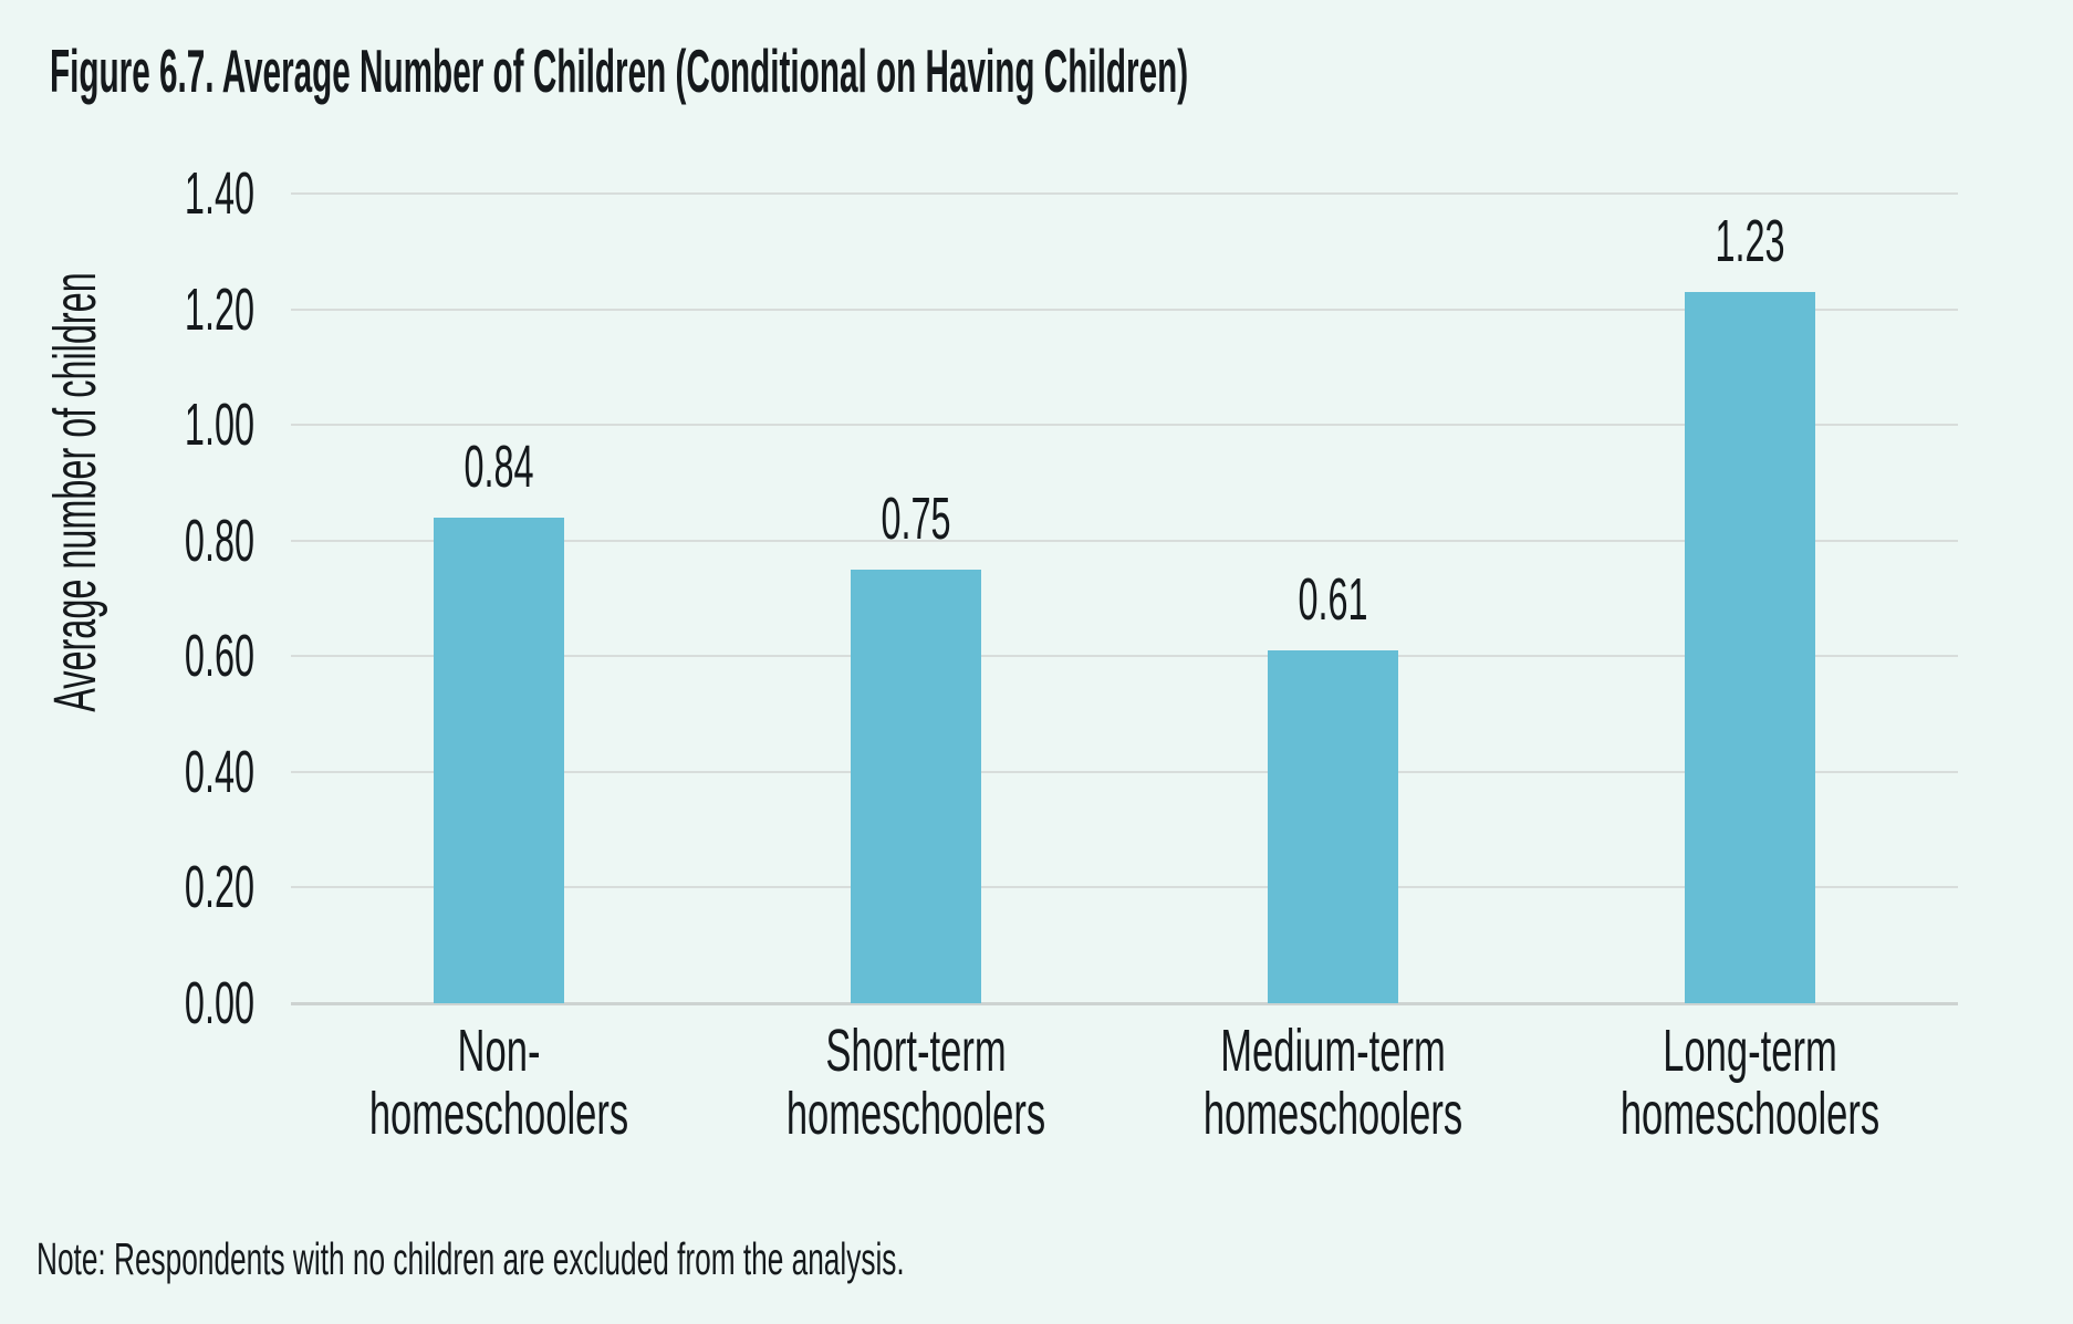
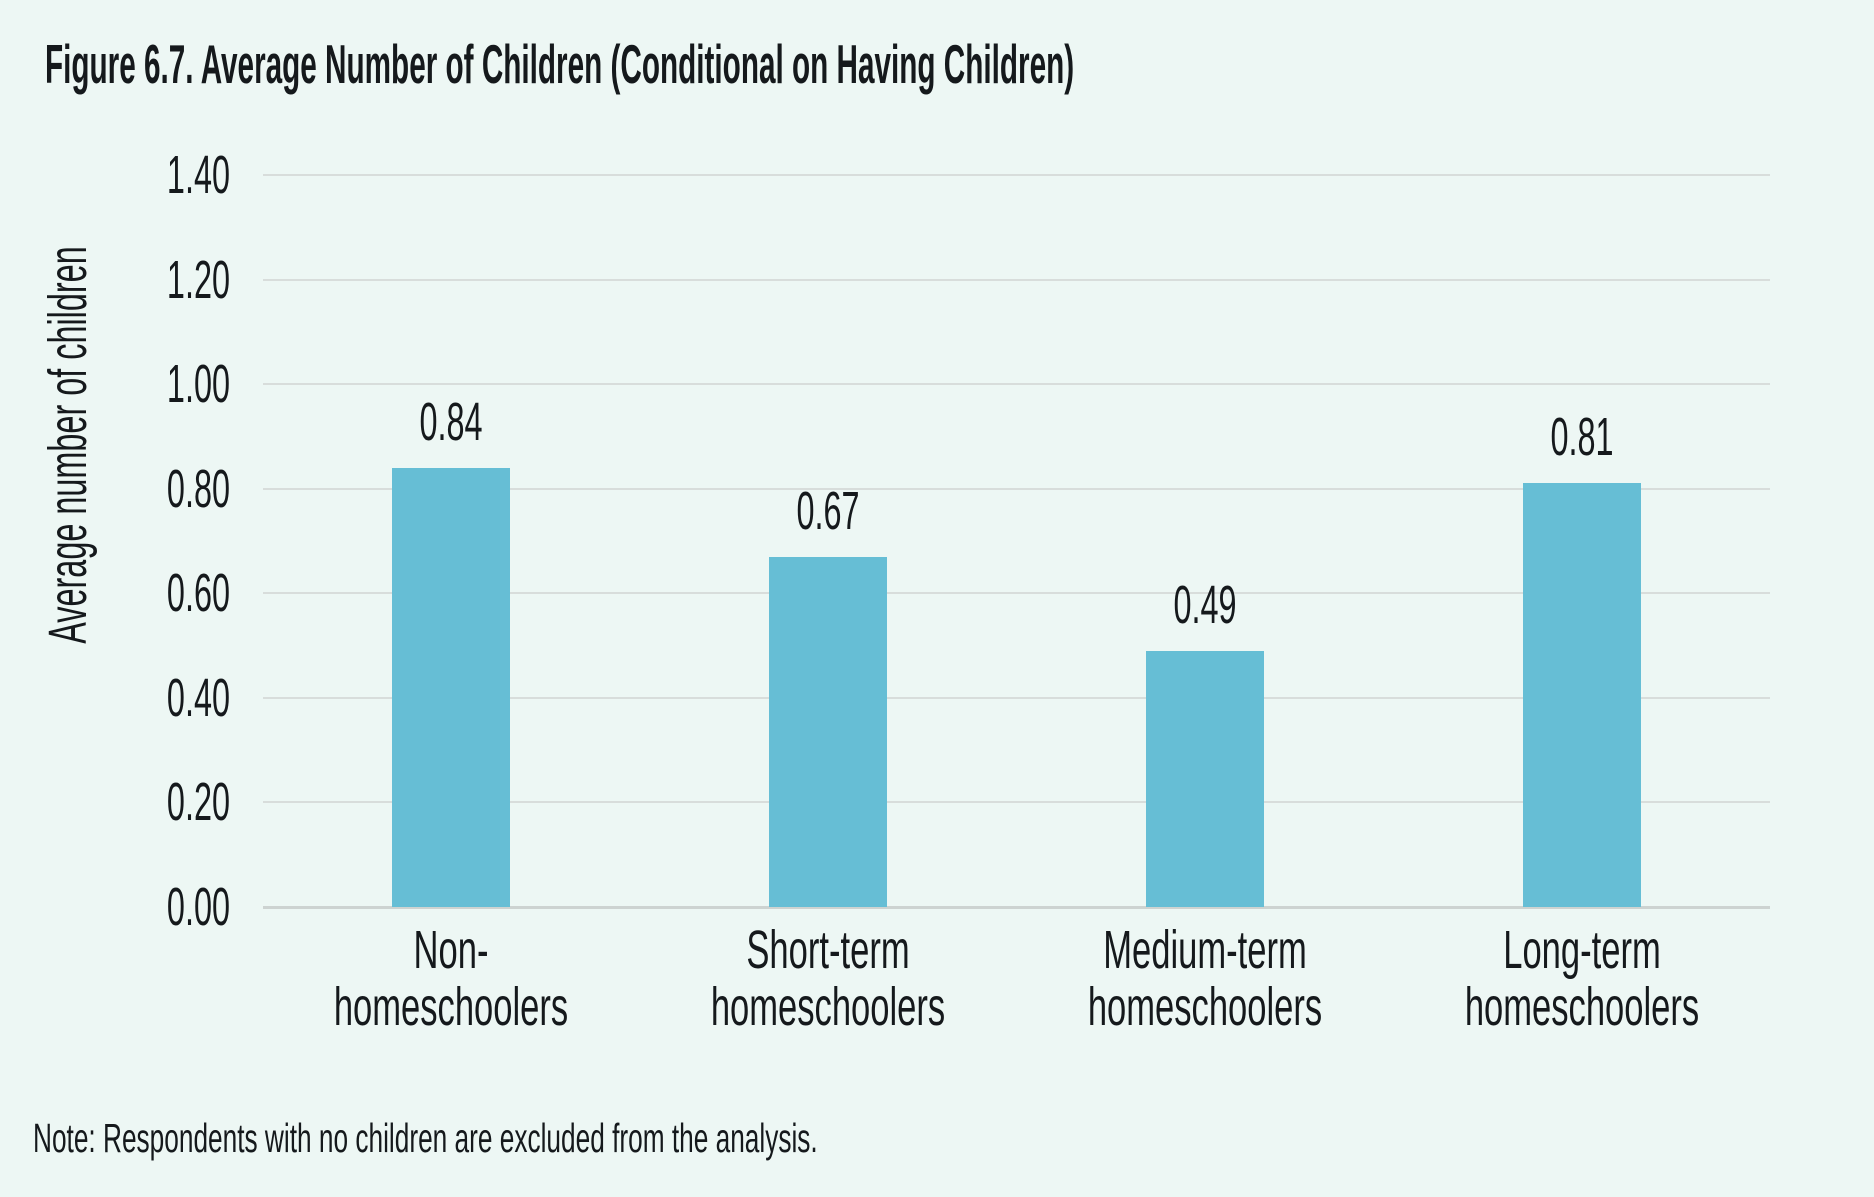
Short-term homeschoolers: 0.75 -> 0.67
Medium-term homeschoolers: 0.61 -> 0.49
Long-term homeschoolers: 1.23 -> 0.81
